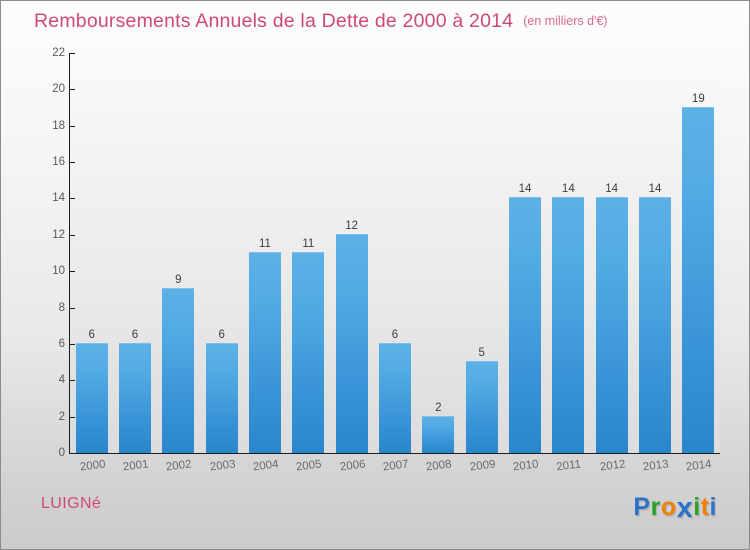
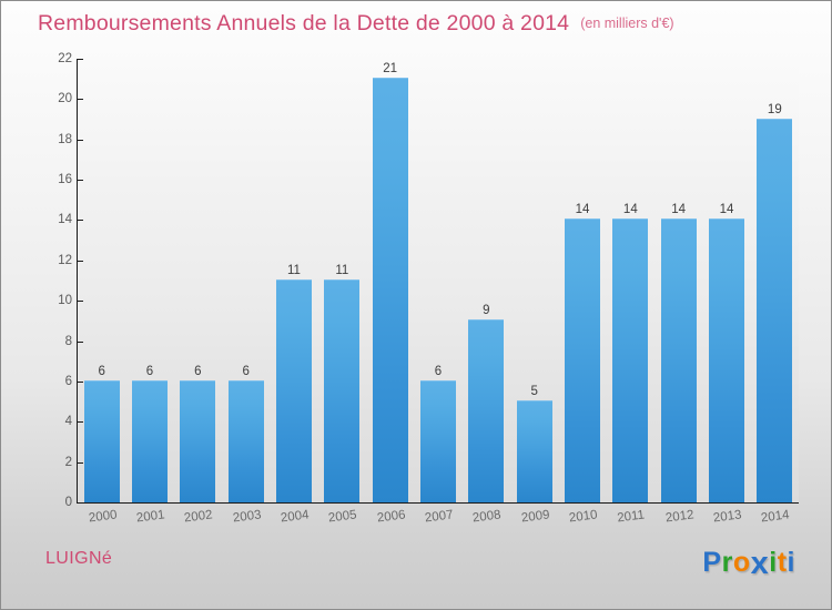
2002: 9 -> 6
2006: 12 -> 21
2008: 2 -> 9
